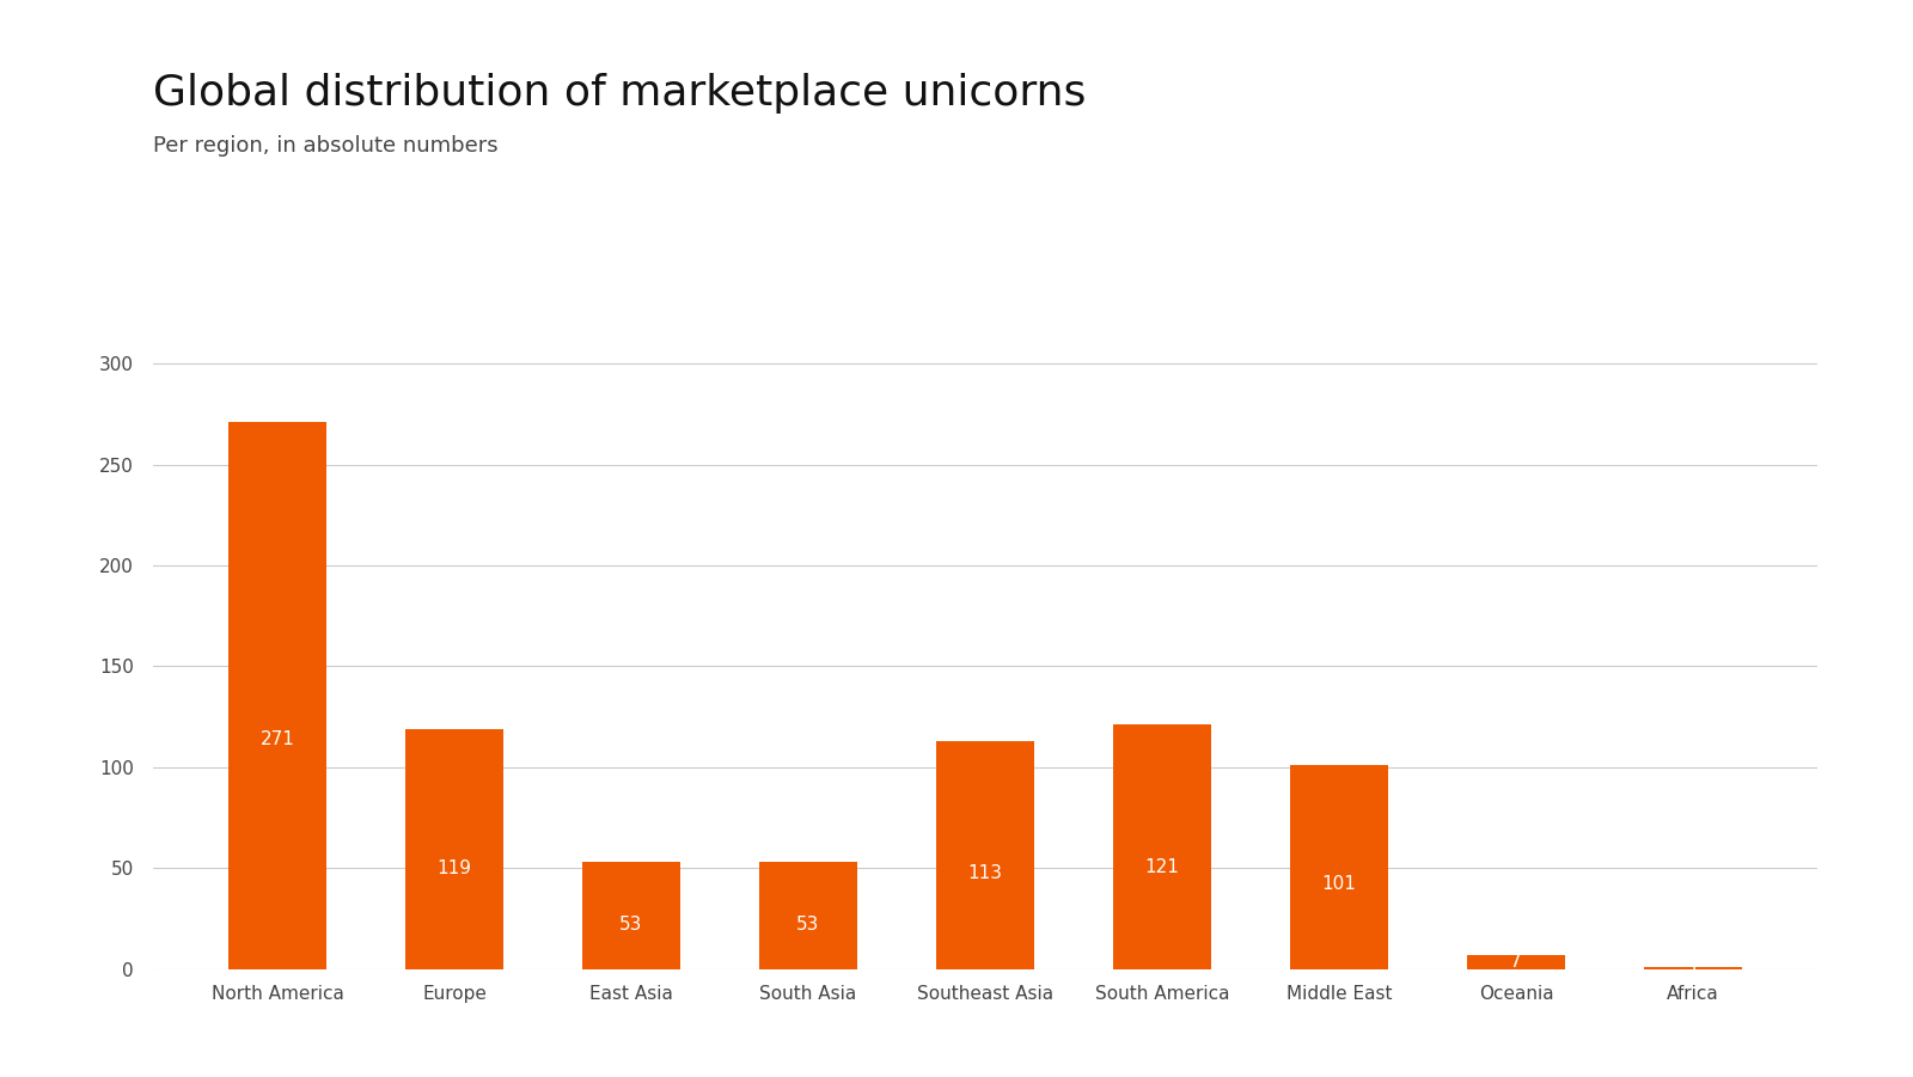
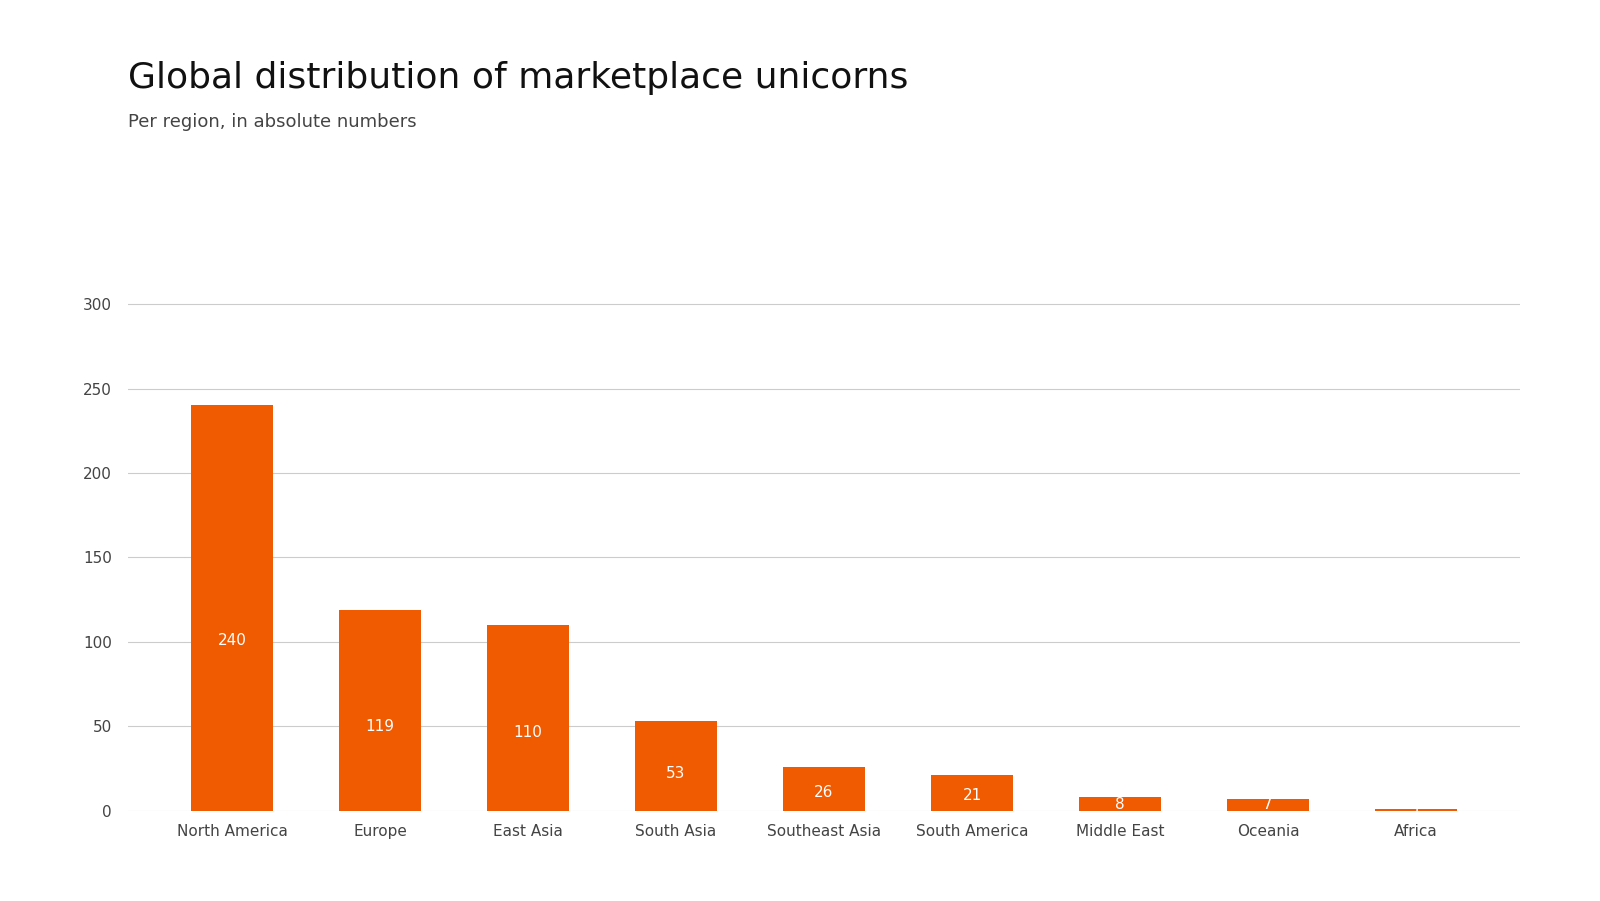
North America: 271 -> 240
East Asia: 53 -> 110
Southeast Asia: 113 -> 26
South America: 121 -> 21
Middle East: 101 -> 8
